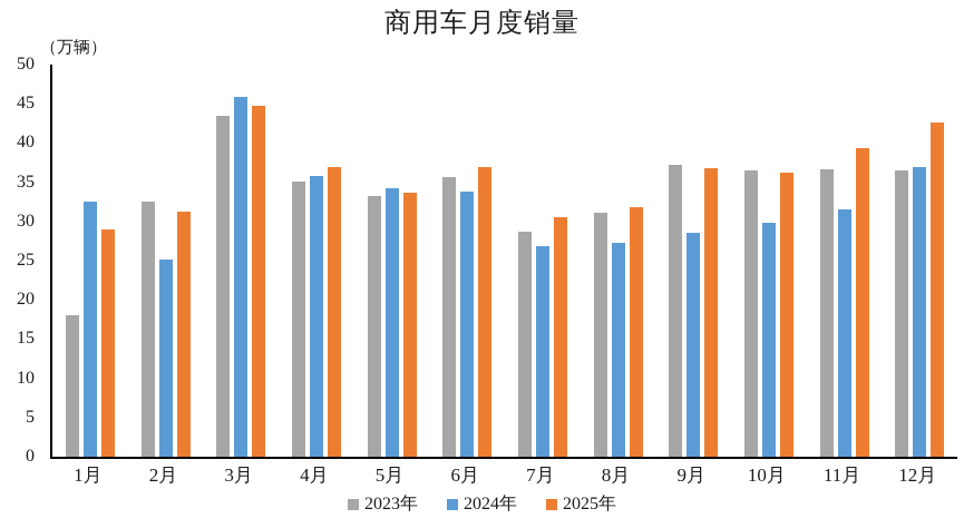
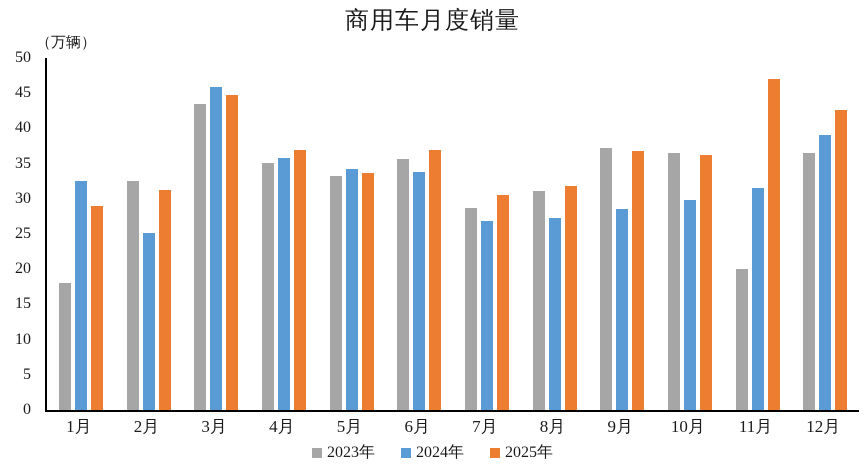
2023年/11月: 37 -> 20
2025年/11月: 39 -> 47
2024年/12月: 37 -> 39
